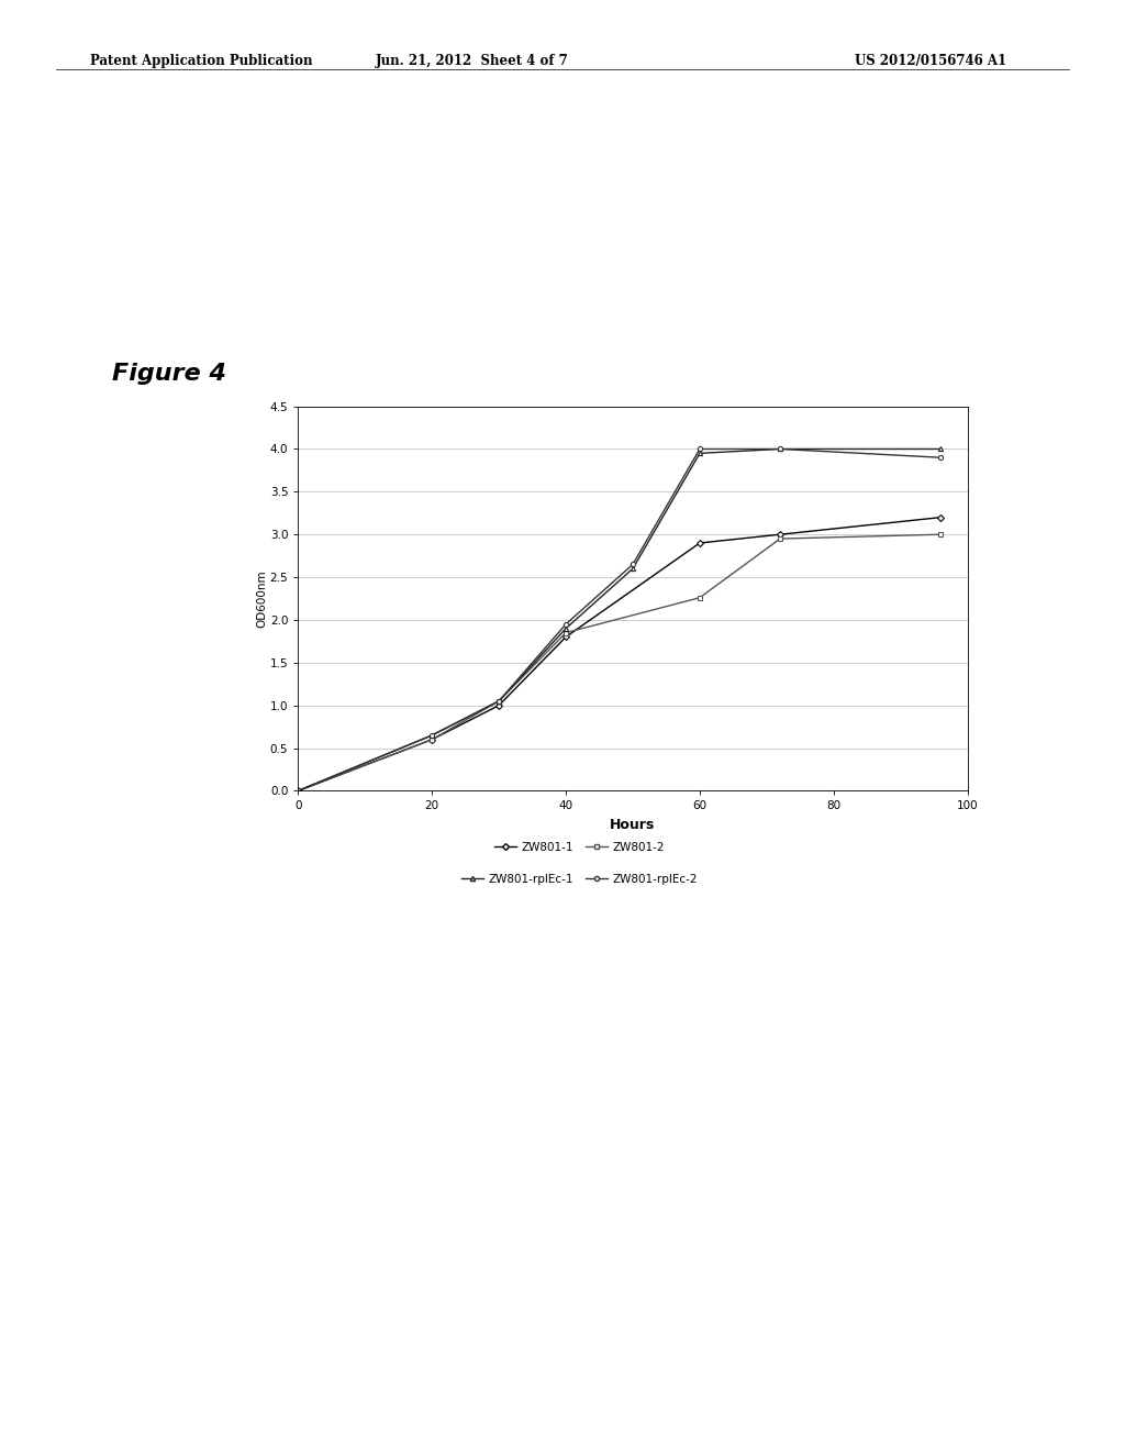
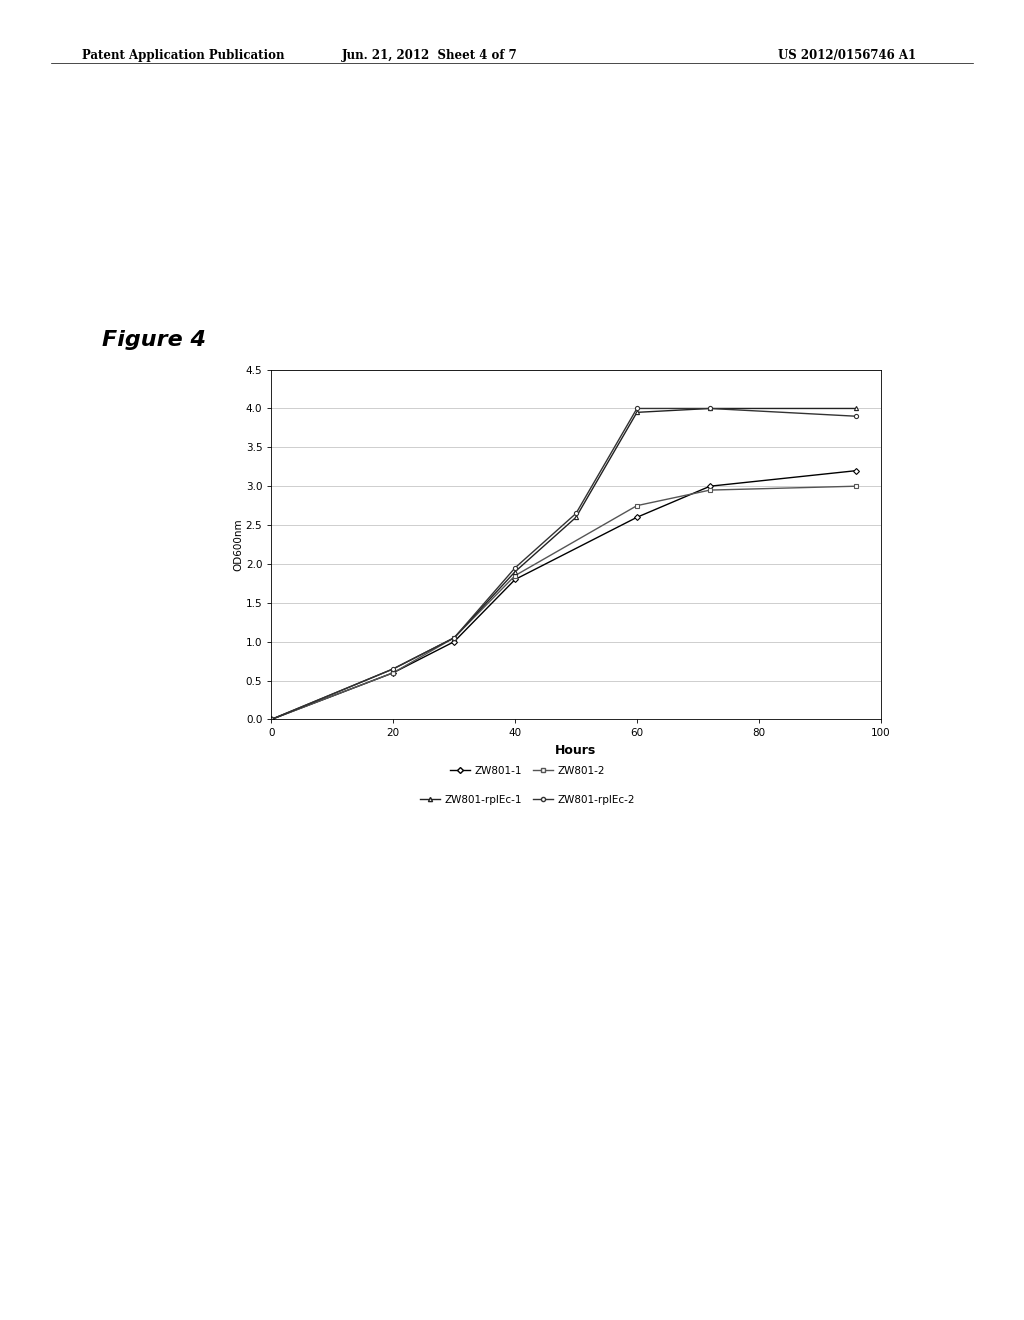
ZW801-1/60: 2.9 -> 2.6
ZW801-2/60: 2.26 -> 2.75
